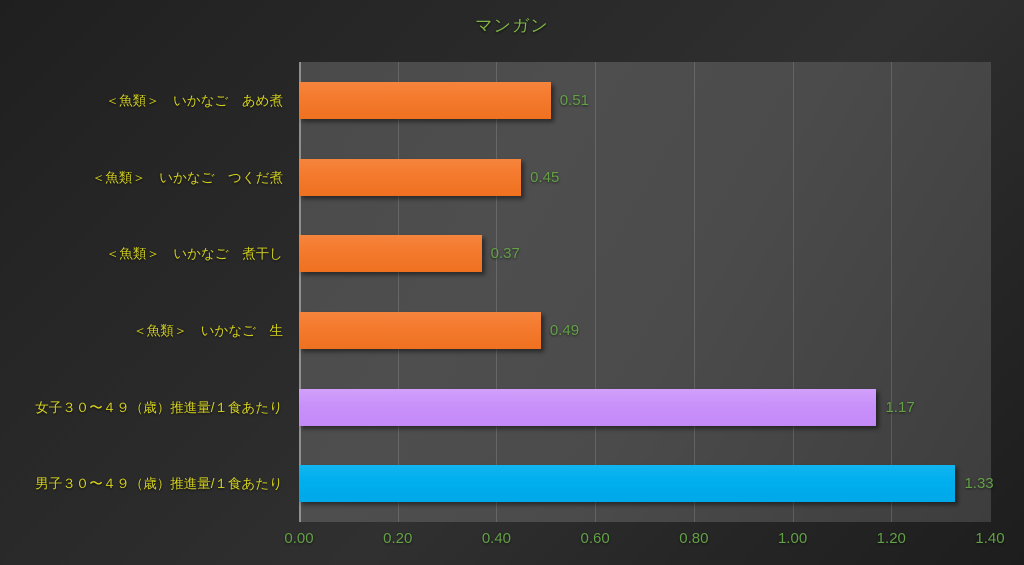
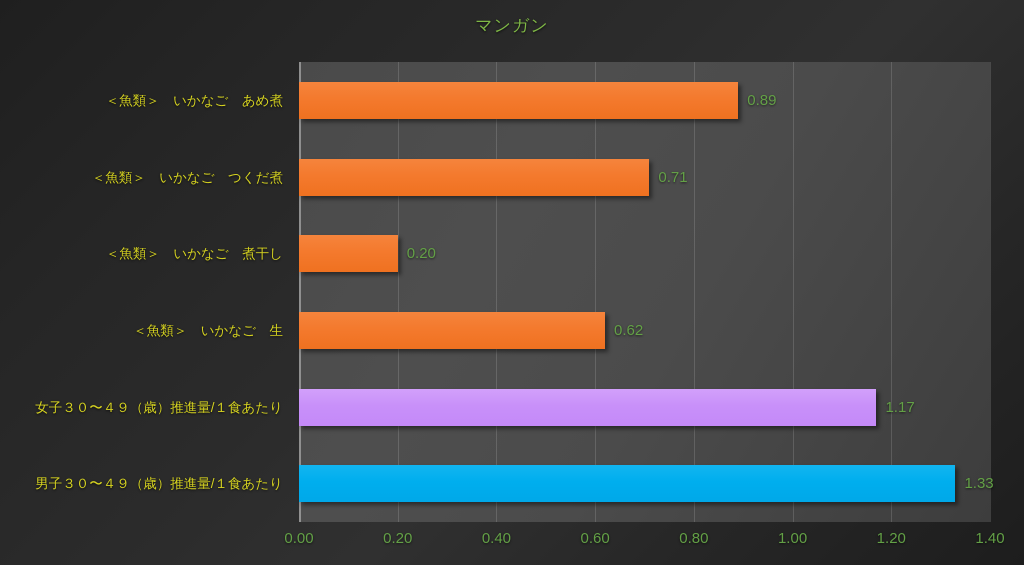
＜魚類＞ いかなご あめ煮: 0.51 -> 0.89
＜魚類＞ いかなご つくだ煮: 0.45 -> 0.71
＜魚類＞ いかなご 煮干し: 0.37 -> 0.20
＜魚類＞ いかなご 生: 0.49 -> 0.62
